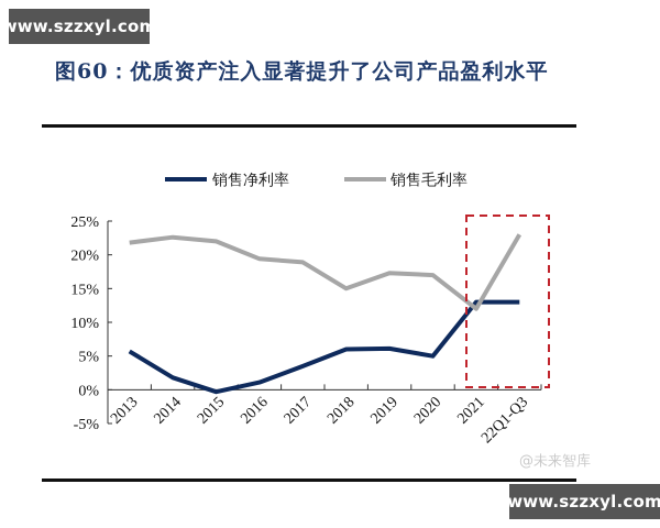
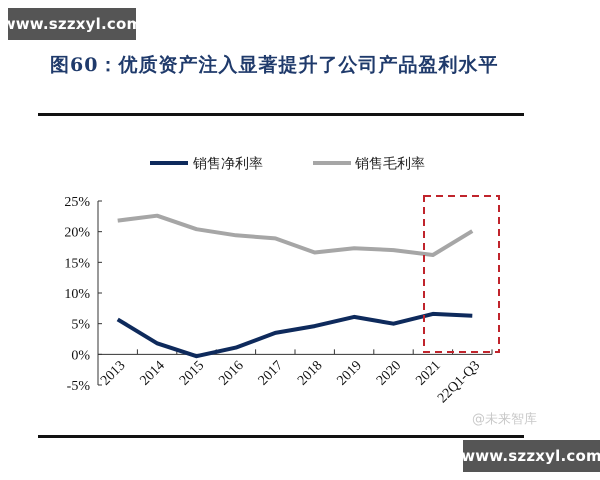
销售毛利率/2015: 22% -> 20%
销售净利率/2018: 6% -> 5%
销售毛利率/2018: 15% -> 17%
销售净利率/2021: 13% -> 7%
销售毛利率/2021: 12% -> 16%
销售净利率/22Q1-Q3: 13% -> 6%
销售毛利率/22Q1-Q3: 23% -> 20%
